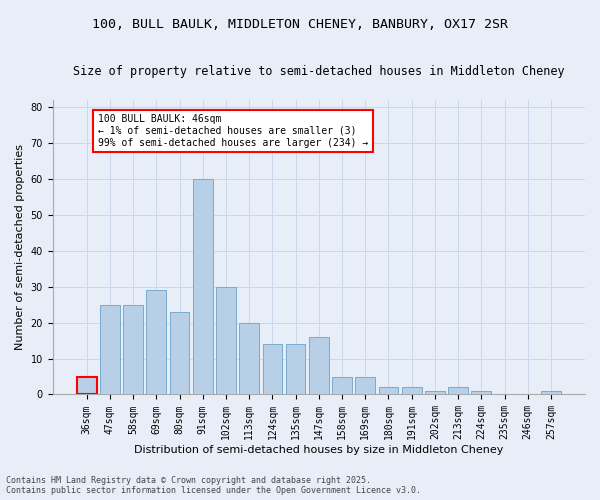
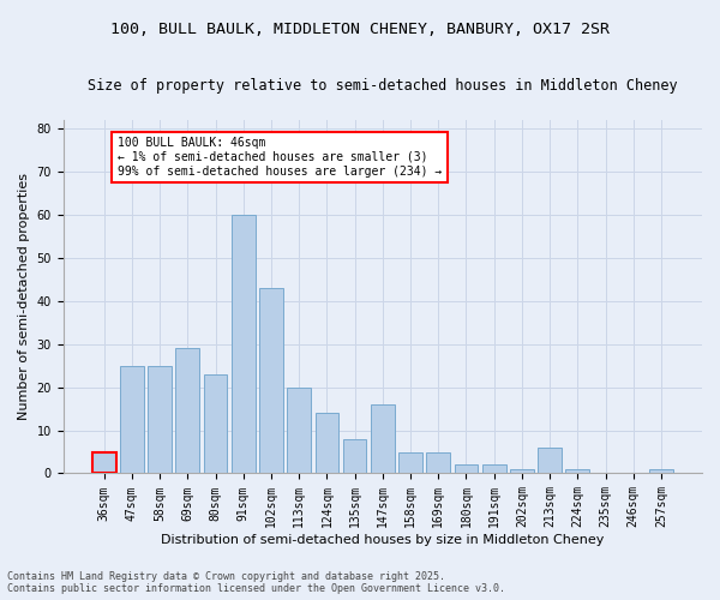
102sqm: 30 -> 43
135sqm: 14 -> 8
213sqm: 2 -> 6
